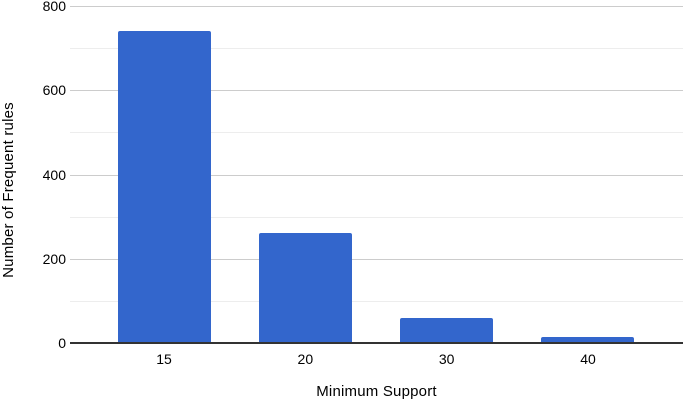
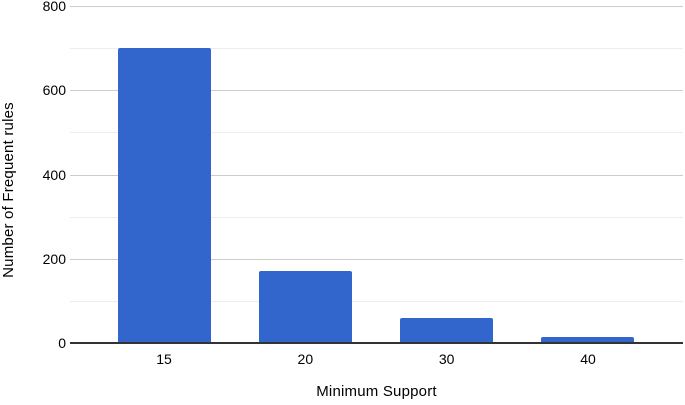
15: 740 -> 700
20: 260 -> 170
